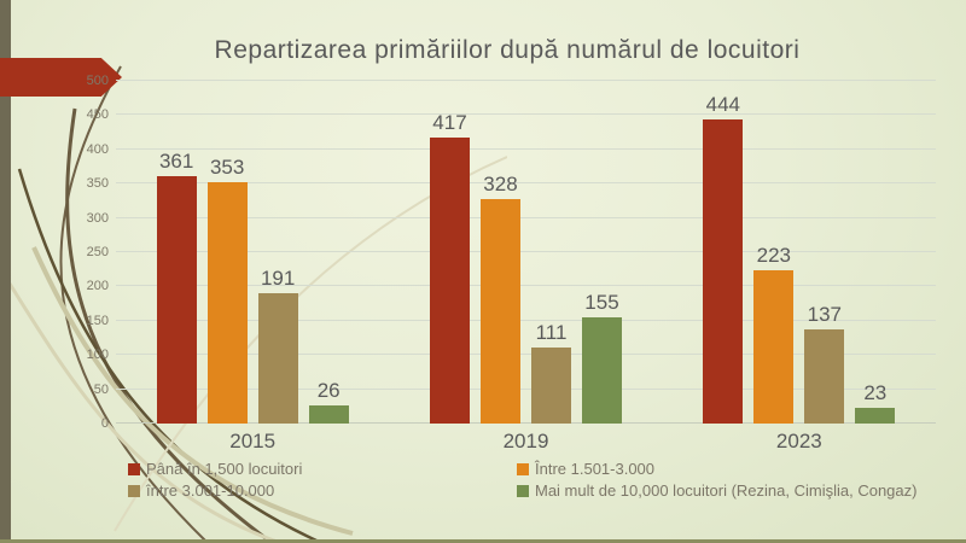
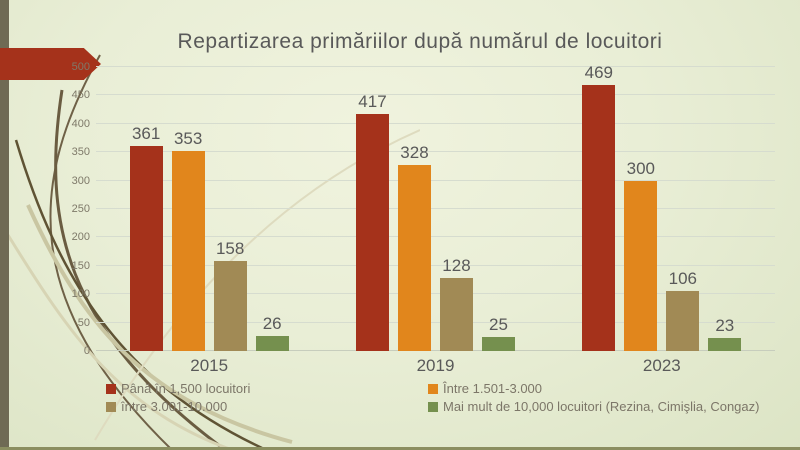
între 3.001-10.000/2015: 191 -> 158
între 3.001-10.000/2019: 111 -> 128
Mai mult de 10,000 locuitori (Rezina, Cimişlia, Congaz)/2019: 155 -> 25
Până în 1,500 locuitori/2023: 444 -> 469
Între 1.501-3.000/2023: 223 -> 300
între 3.001-10.000/2023: 137 -> 106
